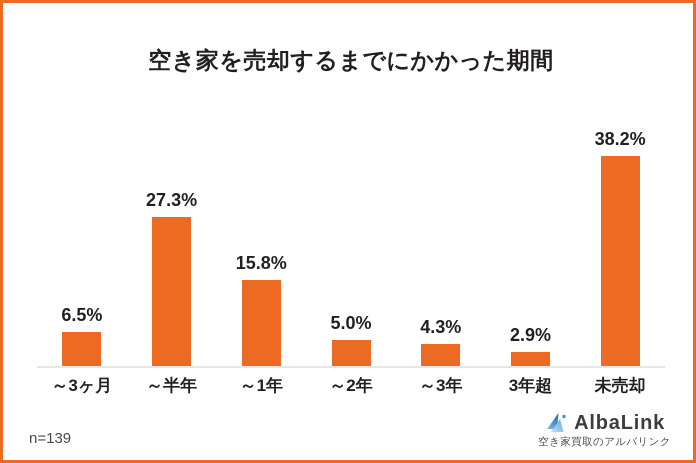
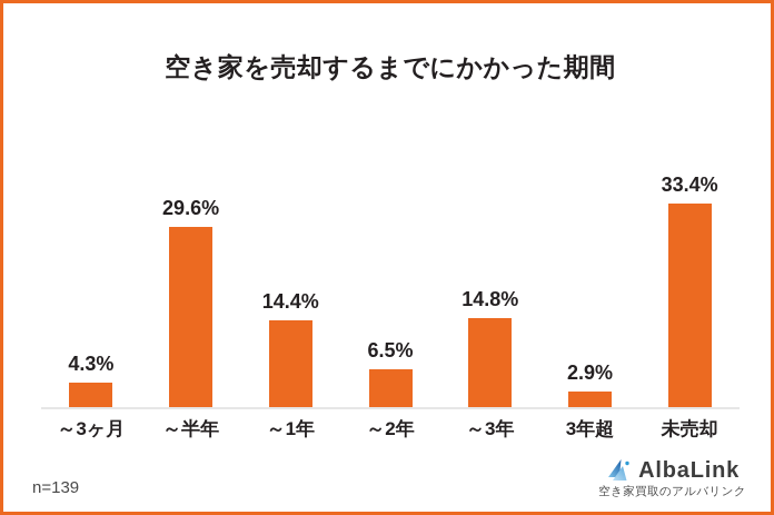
～3ヶ月: 6.5% -> 4.3%
～半年: 27.3% -> 29.6%
～1年: 15.8% -> 14.4%
～2年: 5.0% -> 6.5%
～3年: 4.3% -> 14.8%
未売却: 38.2% -> 33.4%
